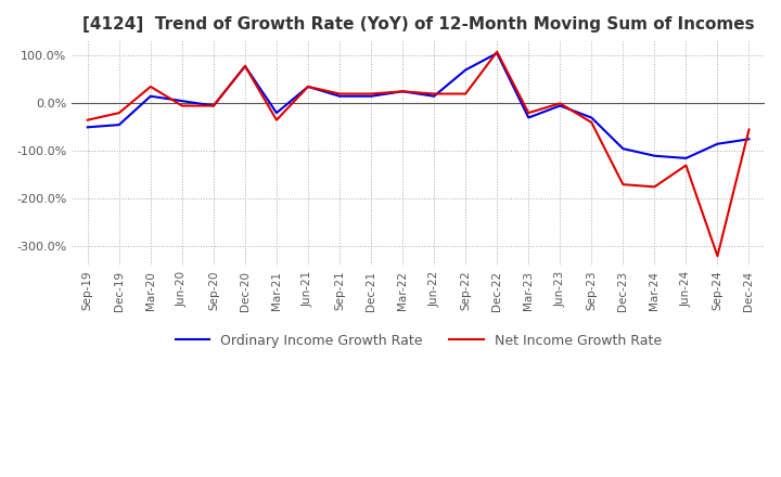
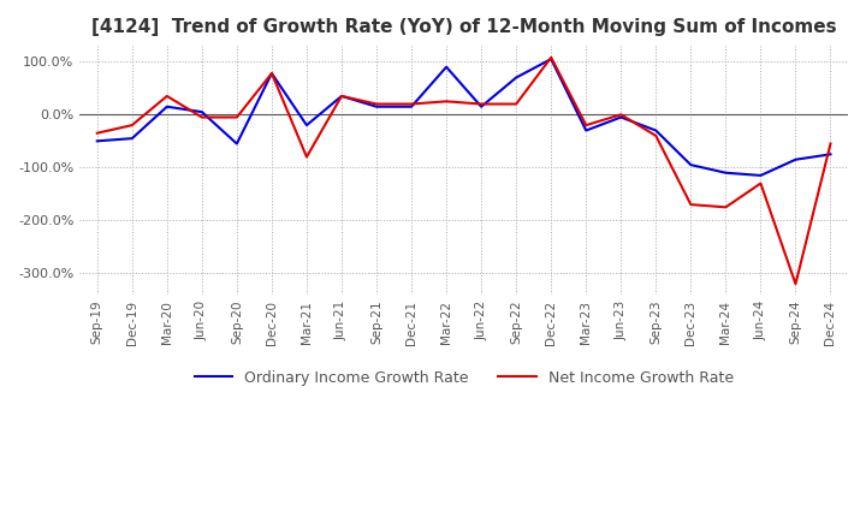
Ordinary Income Growth Rate/Sep-20: -5% -> -55%
Net Income Growth Rate/Mar-21: -35% -> -80%
Ordinary Income Growth Rate/Mar-22: 25% -> 90%
